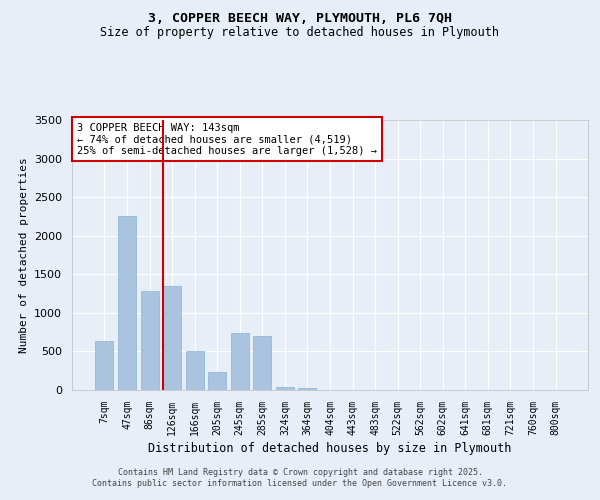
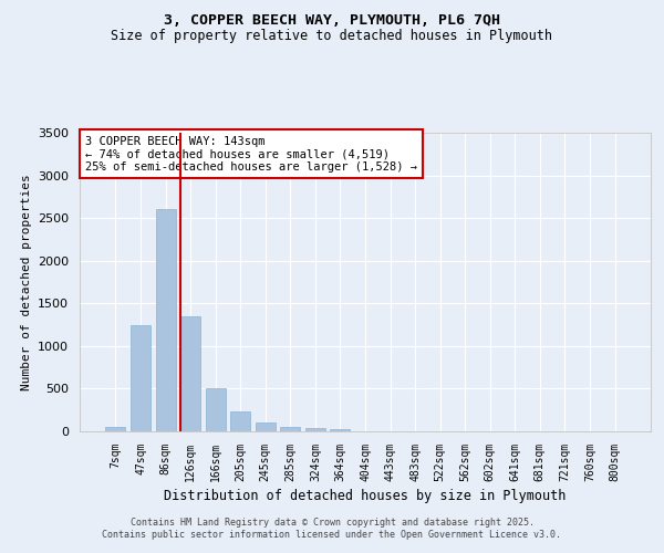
7sqm: 640 -> 50
47sqm: 2260 -> 1250
86sqm: 1280 -> 2600
245sqm: 740 -> 110
285sqm: 700 -> 60
